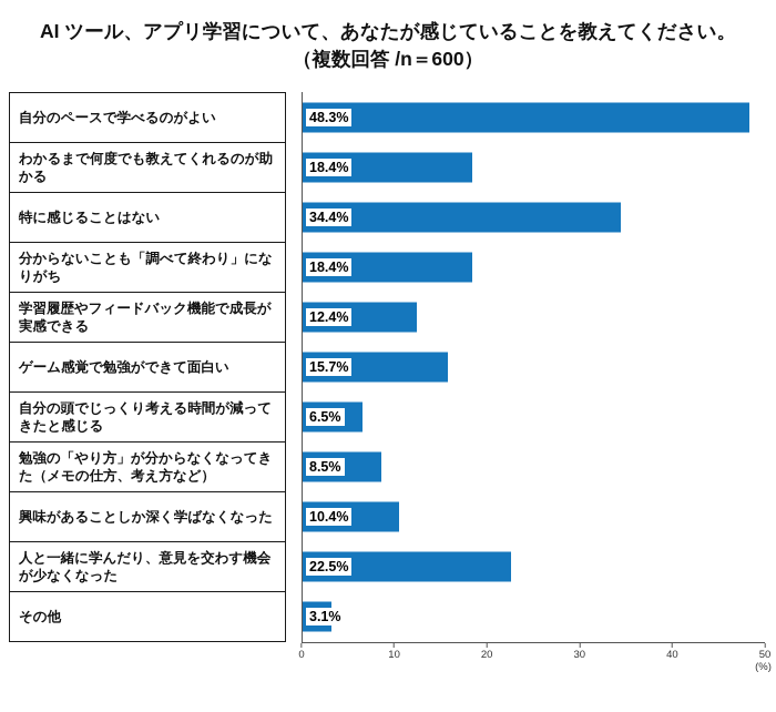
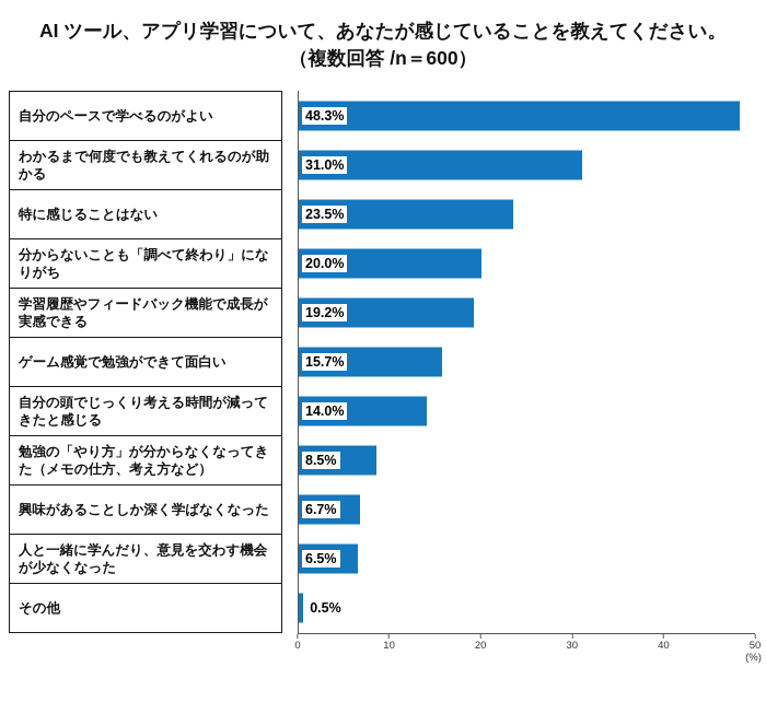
わかるまで何度でも教えてくれるのが助かる: 18.4% -> 31.0%
特に感じることはない: 34.4% -> 23.5%
分からないことも「調べて終わり」になりがち: 18.4% -> 20.0%
学習履歴やフィードバック機能で成長が実感できる: 12.4% -> 19.2%
自分の頭でじっくり考える時間が減ってきたと感じる: 6.5% -> 14.0%
興味があることしか深く学ばなくなった: 10.4% -> 6.7%
人と一緒に学んだり、意見を交わす機会が少なくなった: 22.5% -> 6.5%
その他: 3.1% -> 0.5%
